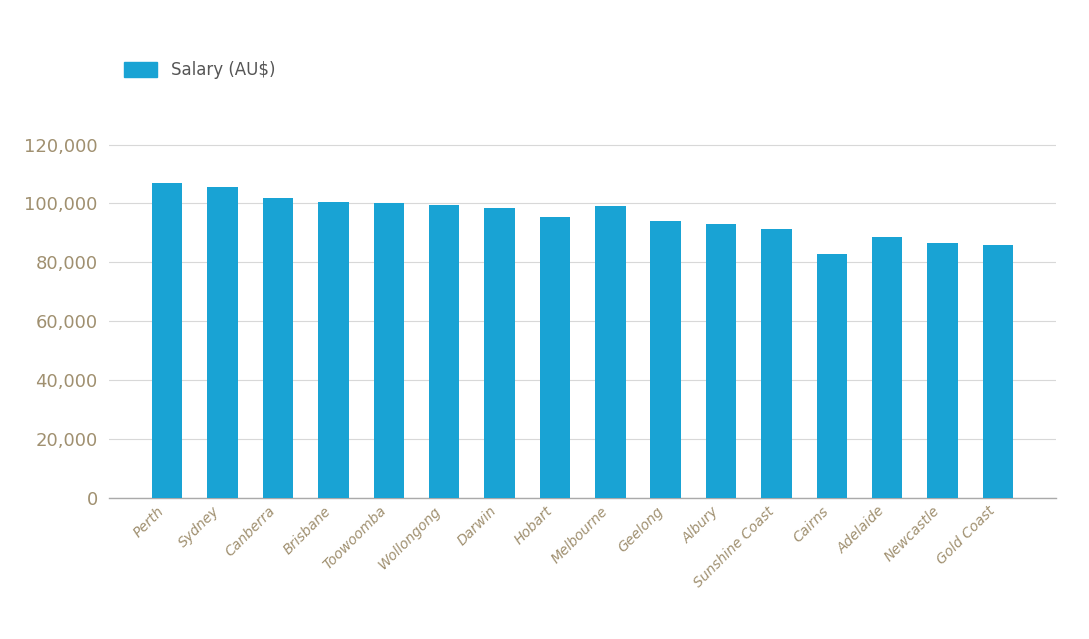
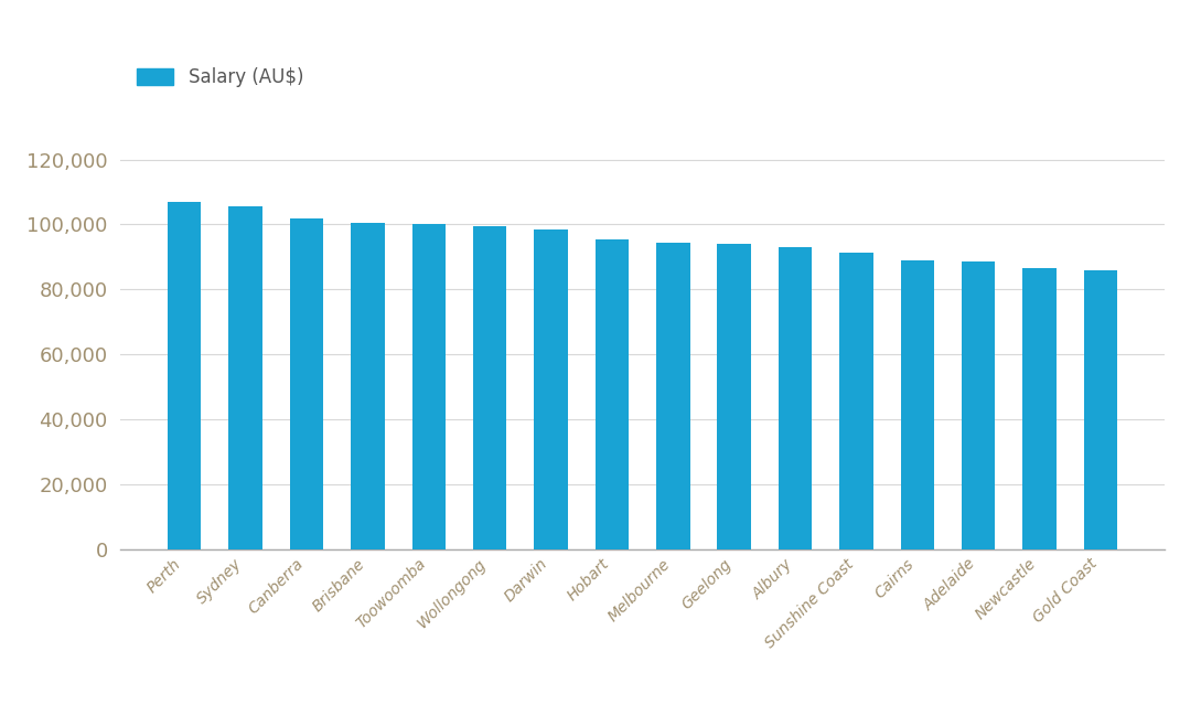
Melbourne: 99,000 -> 94,500
Cairns: 83,000 -> 89,000
